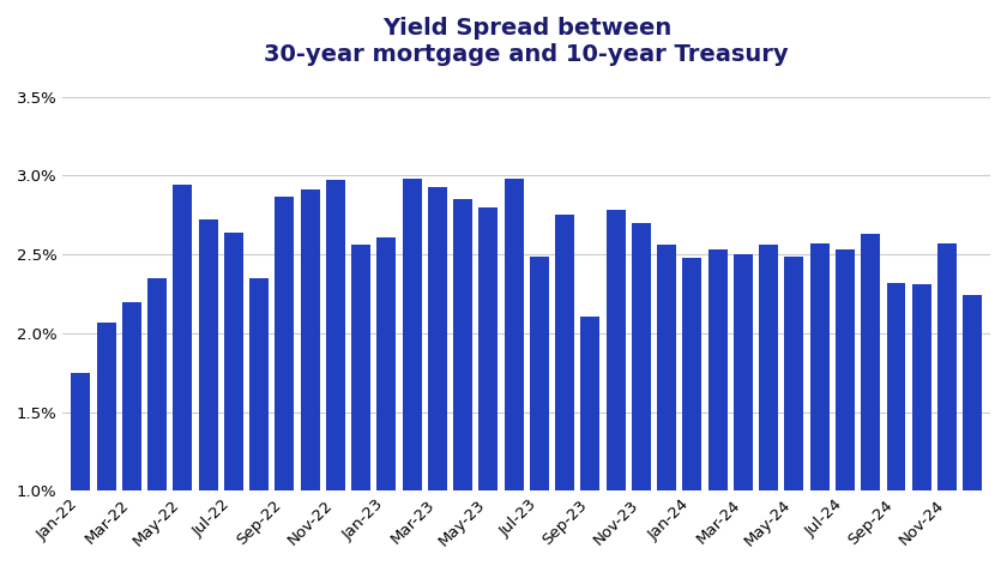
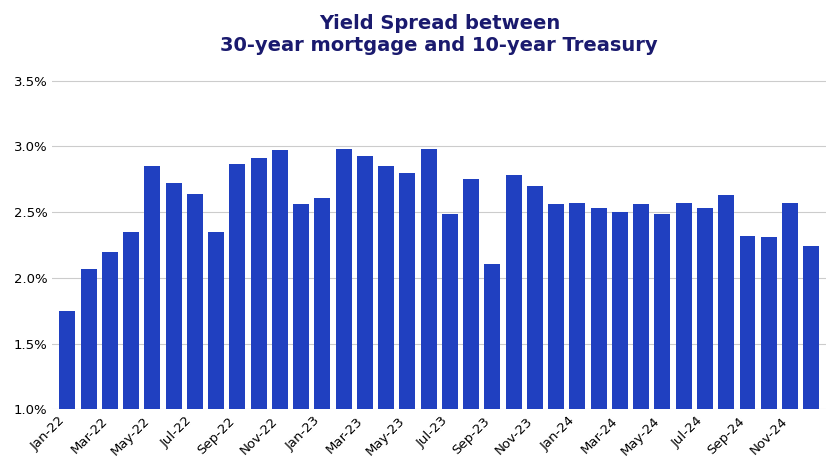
May-22: 2.94% -> 2.85%
Jan-24: 2.48% -> 2.57%
